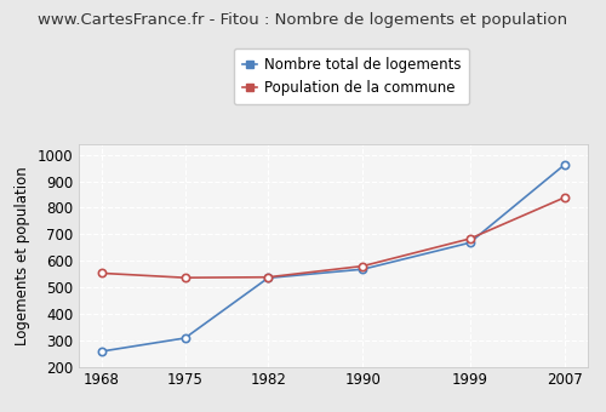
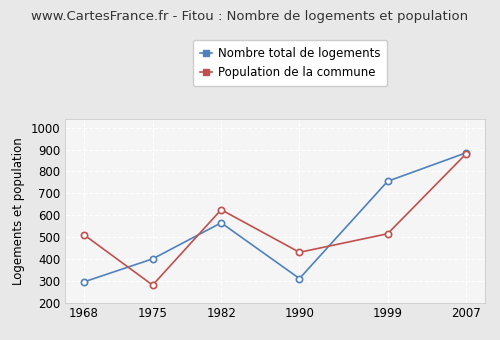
Nombre total de logements/1968: 258 -> 295
Population de la commune/1968: 553 -> 510
Nombre total de logements/1975: 308 -> 400
Population de la commune/1975: 536 -> 280
Nombre total de logements/1982: 535 -> 565
Population de la commune/1982: 538 -> 625
Nombre total de logements/1990: 568 -> 310
Population de la commune/1990: 580 -> 430
Nombre total de logements/1999: 668 -> 755
Population de la commune/1999: 683 -> 515
Nombre total de logements/2007: 963 -> 885
Population de la commune/2007: 839 -> 880
